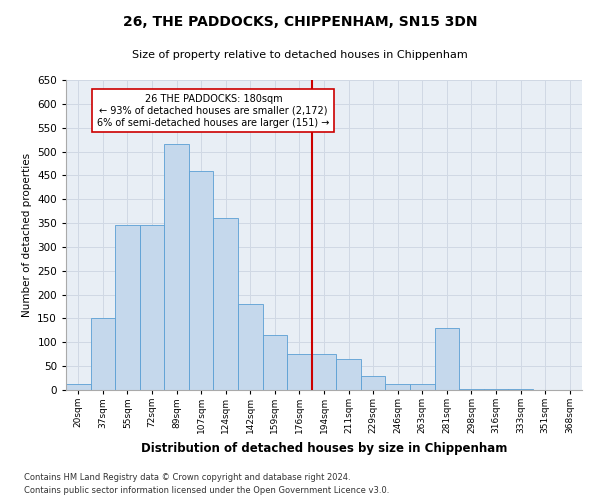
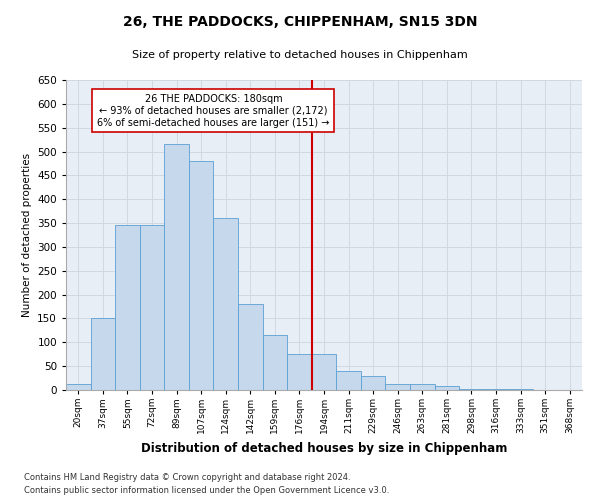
107sqm: 460 -> 480
211sqm: 65 -> 40
281sqm: 130 -> 8
